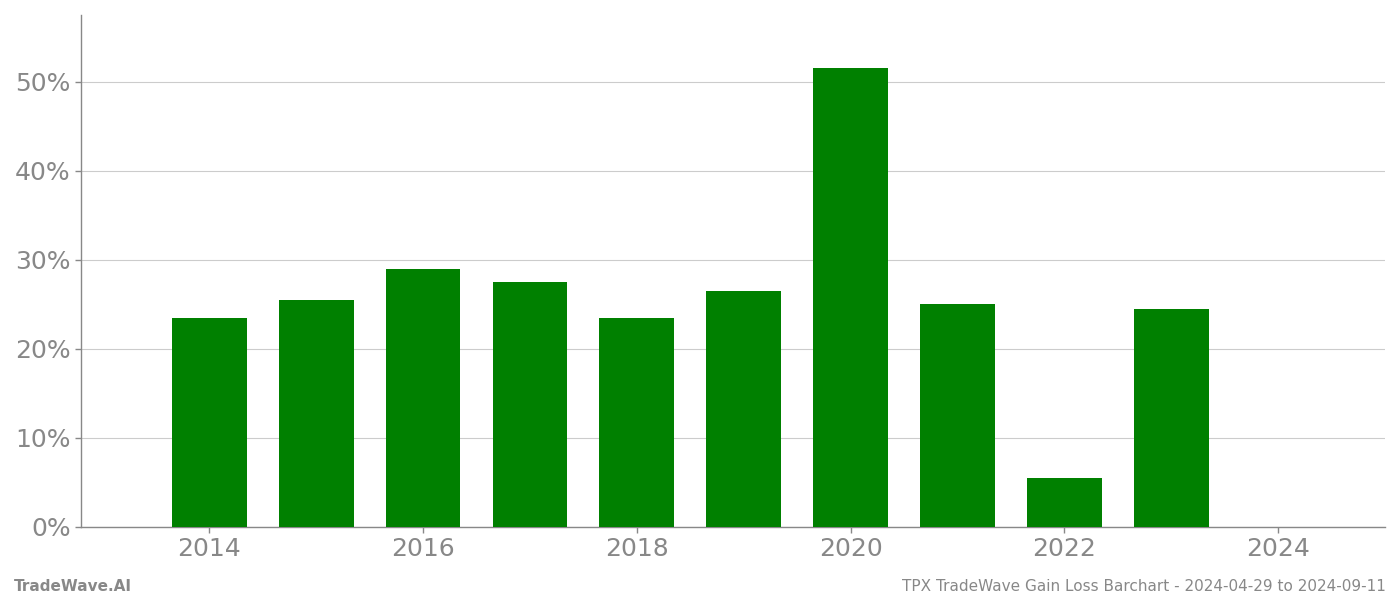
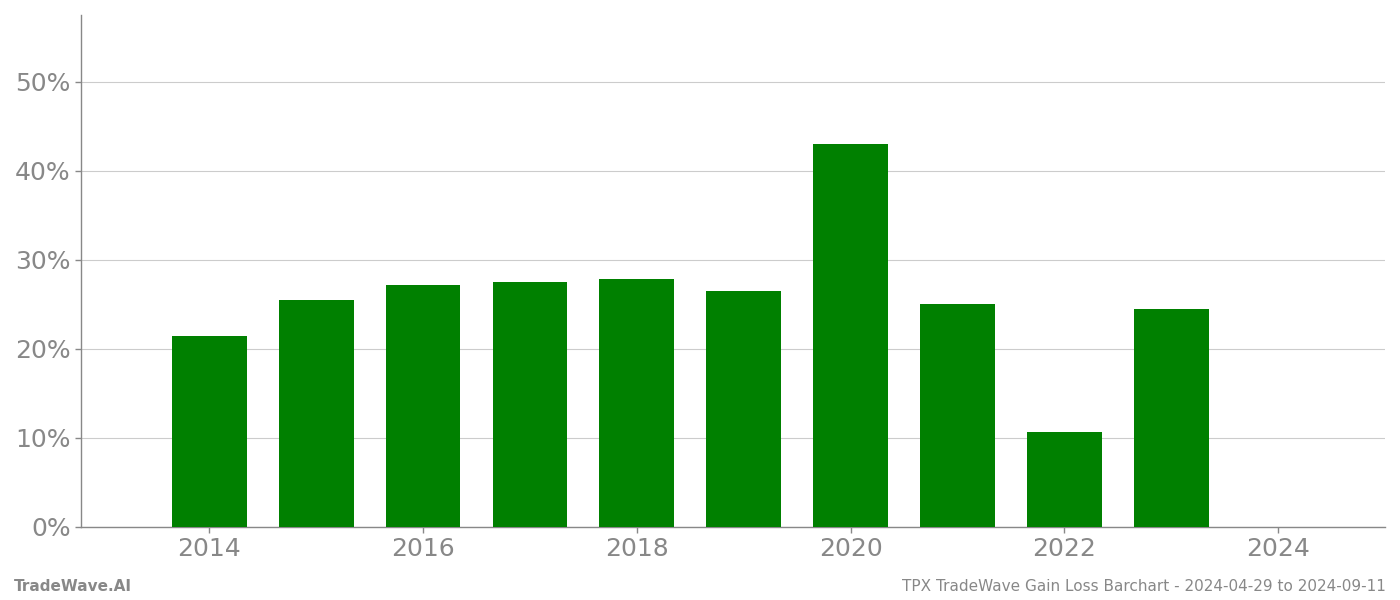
2014: 23.5% -> 21.4%
2016: 29.0% -> 27.2%
2018: 23.5% -> 27.8%
2020: 51.5% -> 43.0%
2022: 5.5% -> 10.6%
